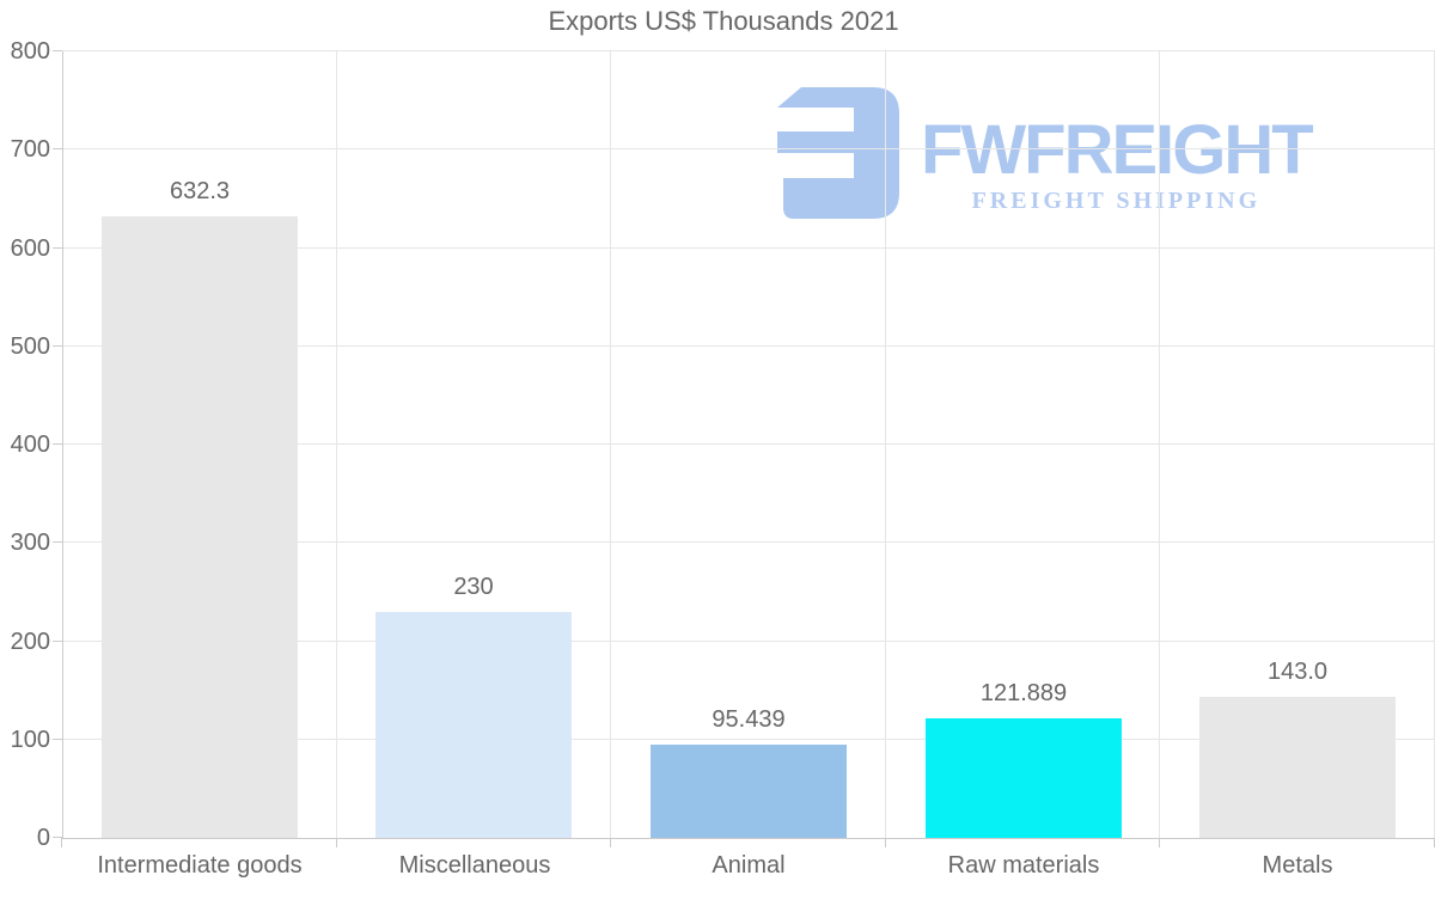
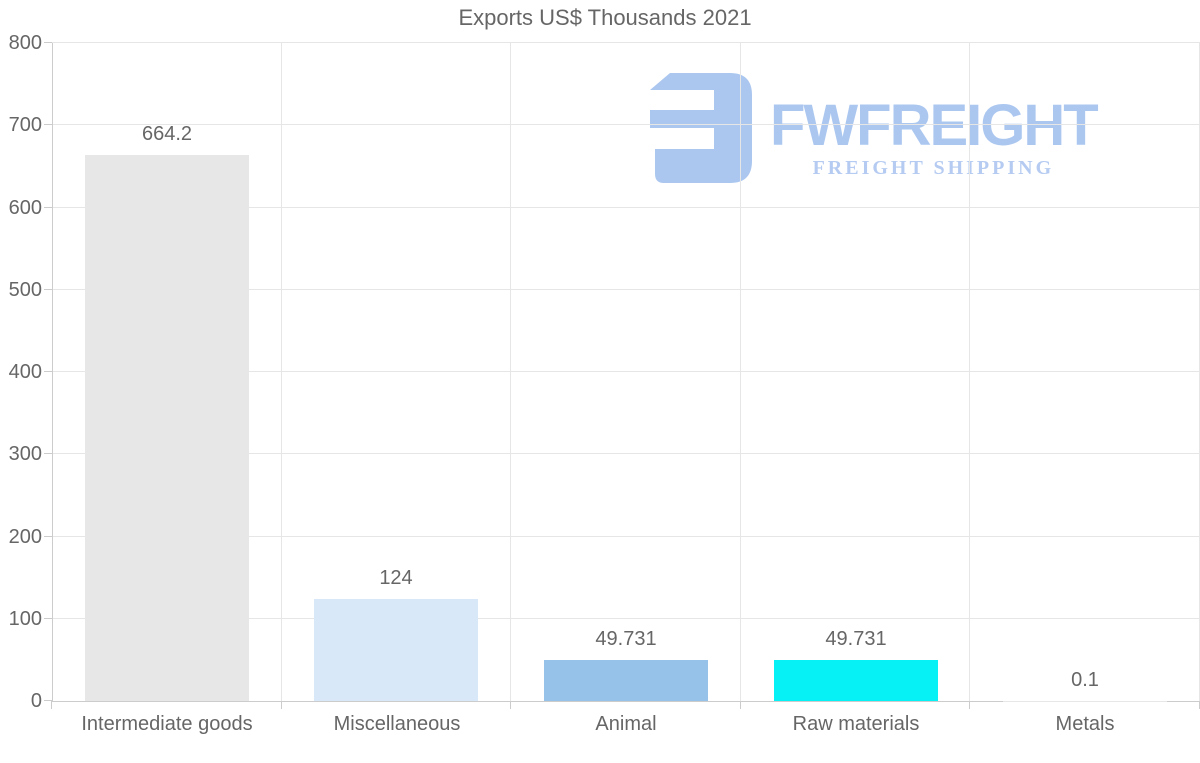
Intermediate goods: 632.3 -> 664.2
Miscellaneous: 230 -> 124
Animal: 95.439 -> 49.731
Raw materials: 121.889 -> 49.731
Metals: 143.0 -> 0.1
